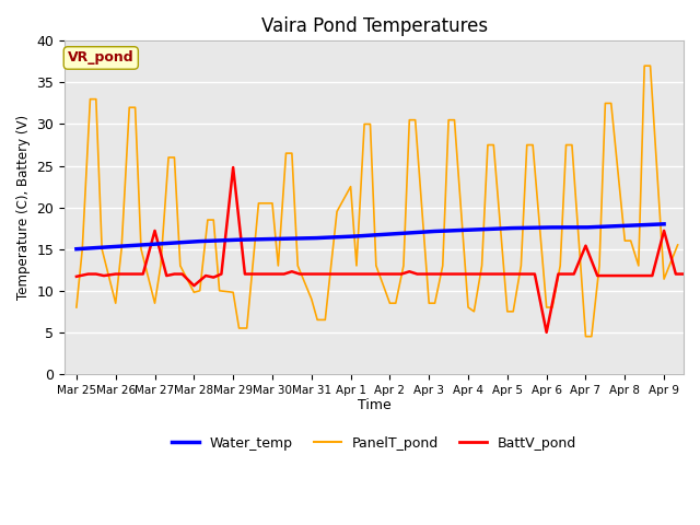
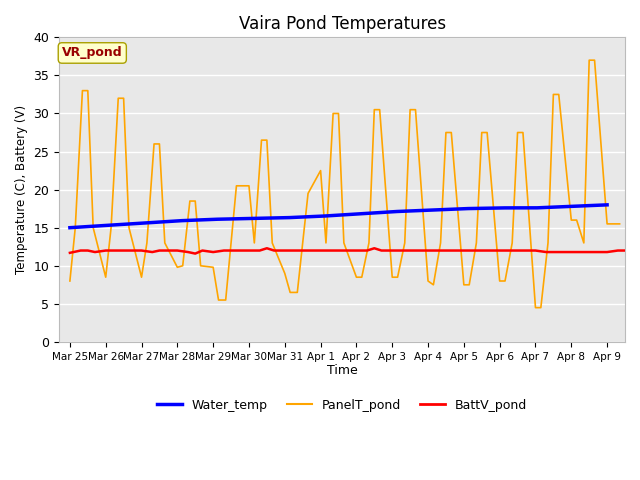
BattV_pond/Mar 27: 17.2 -> 12.0
BattV_pond/Mar 28: 10.6 -> 12.0
BattV_pond/Mar 29: 24.8 -> 11.8
BattV_pond/Apr 6: 5.0 -> 12.0
BattV_pond/Apr 7: 15.4 -> 12.0
PanelT_pond/Apr 9: 11.4 -> 15.5
BattV_pond/Apr 9: 17.2 -> 11.8
